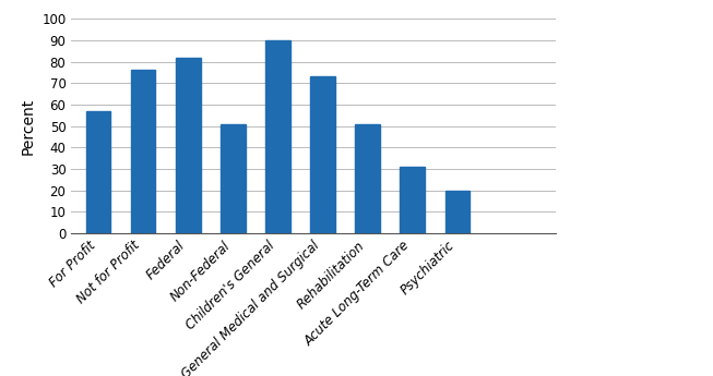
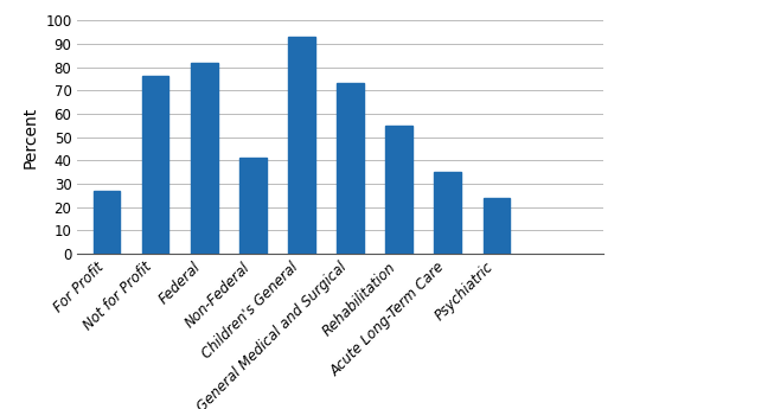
For Profit: 57 -> 27
Non-Federal: 51 -> 41
Children's General: 90 -> 93
Rehabilitation: 51 -> 55
Acute Long-Term Care: 31 -> 35
Psychiatric: 20 -> 24
